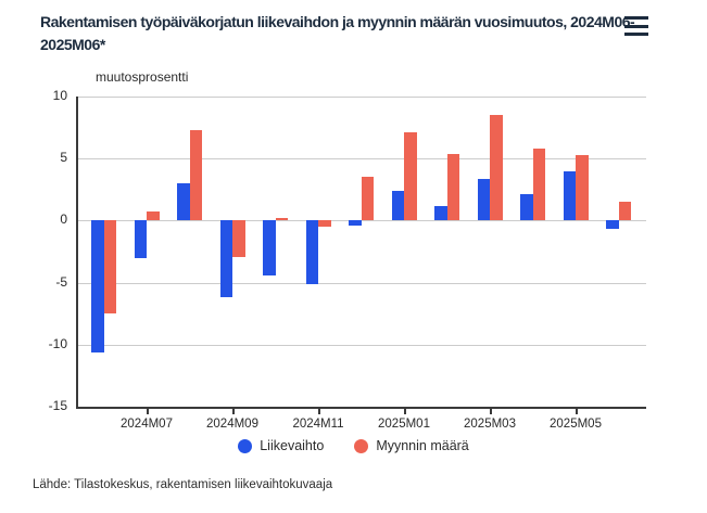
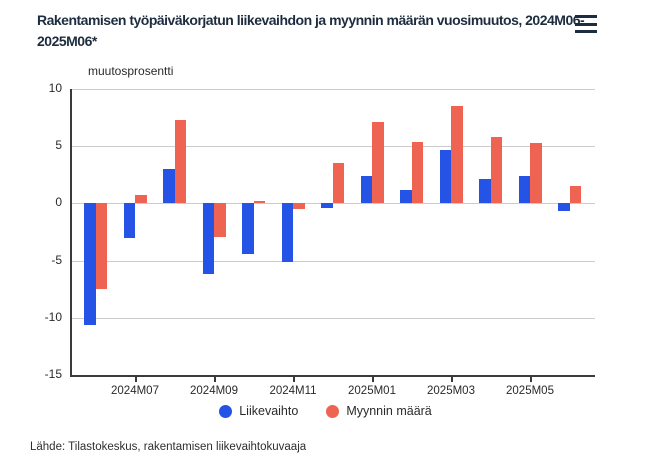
Liikevaihto/2025M03: 3.4 -> 4.7
Liikevaihto/2025M05: 4.0 -> 2.4
